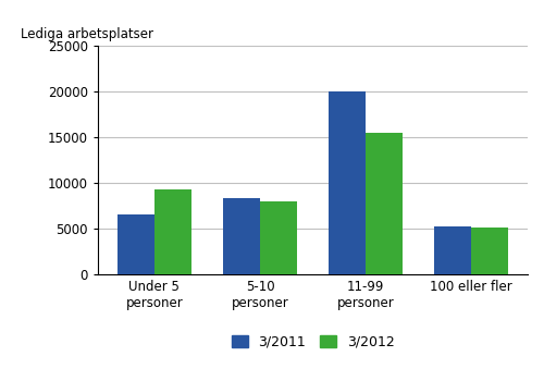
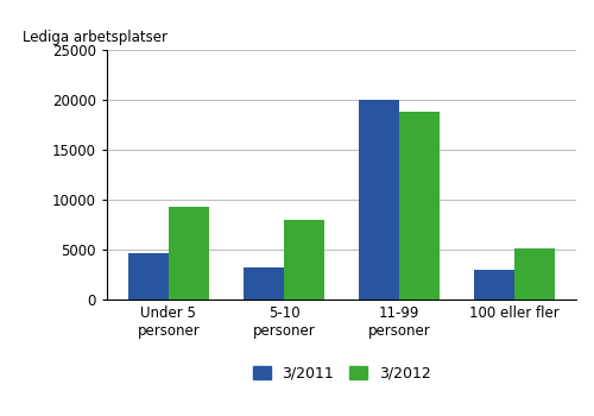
3/2011/Under 5 personer: 6500 -> 4600
3/2011/5-10 personer: 8300 -> 3200
3/2012/11-99 personer: 15500 -> 18800
3/2011/100 eller fler: 5200 -> 3000
